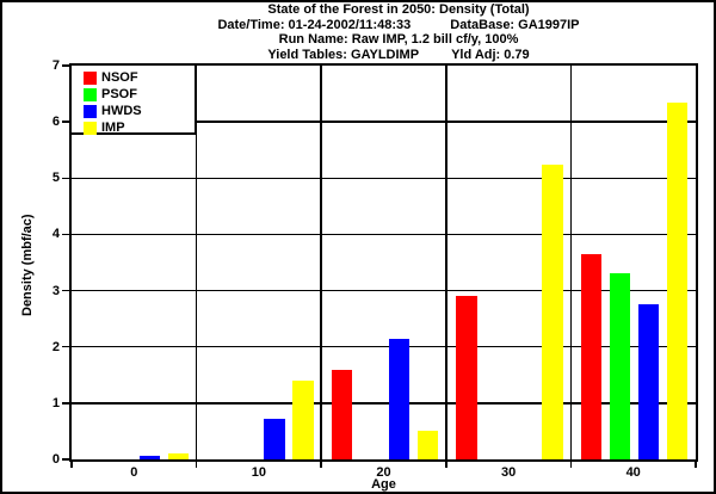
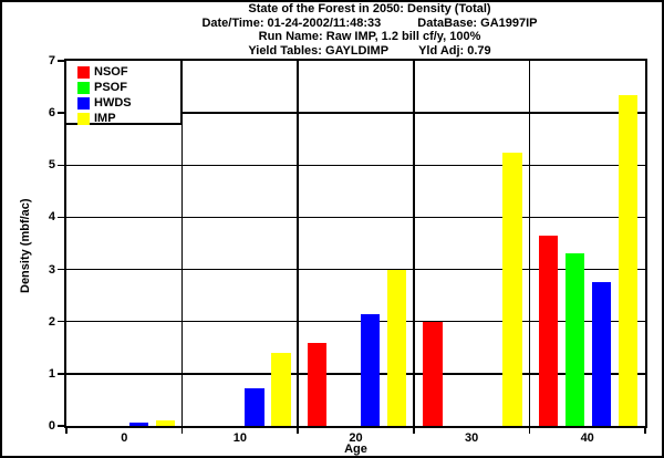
IMP/20: 0.5 -> 3.0
NSOF/30: 2.9 -> 2.0
